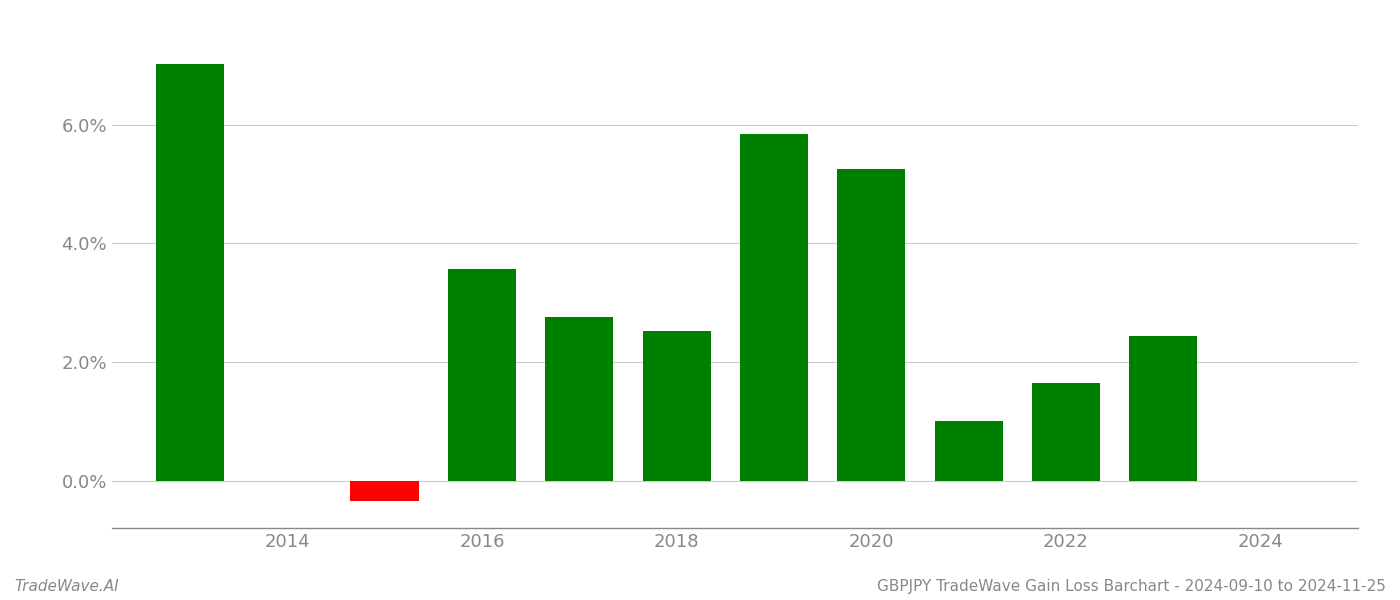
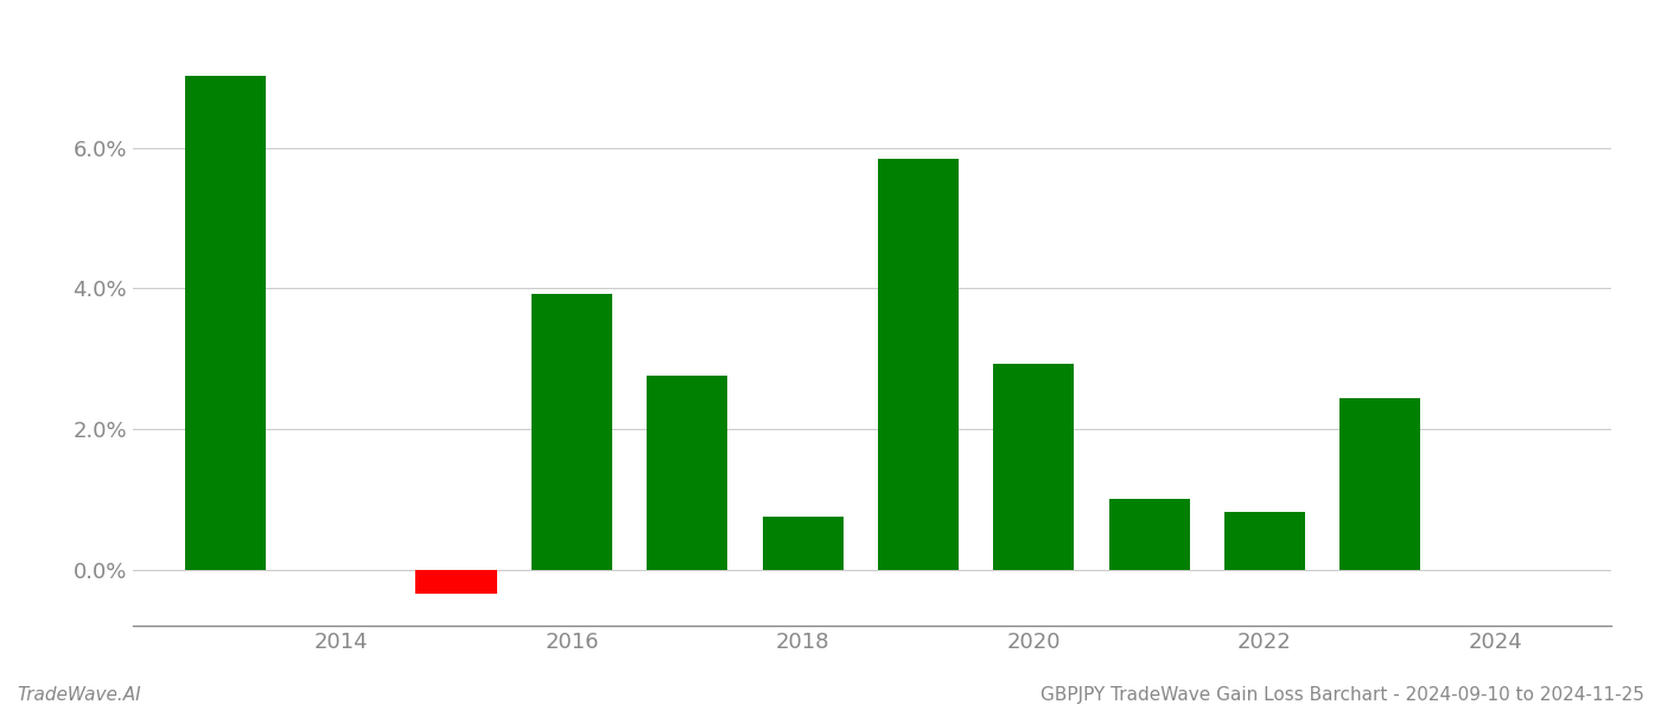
2016: 3.56% -> 3.92%
2018: 2.52% -> 0.75%
2020: 5.26% -> 2.92%
2022: 1.64% -> 0.82%
